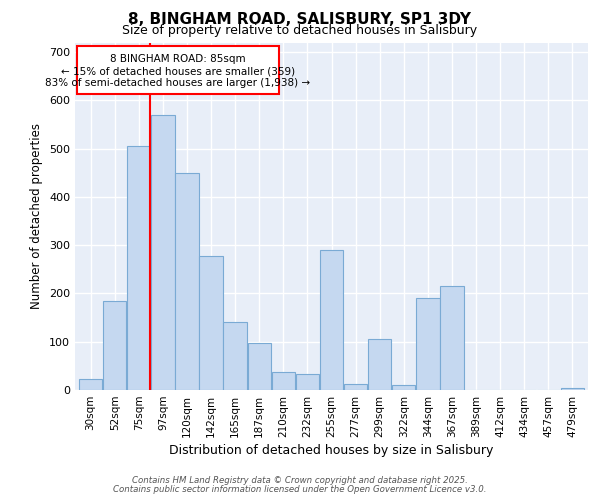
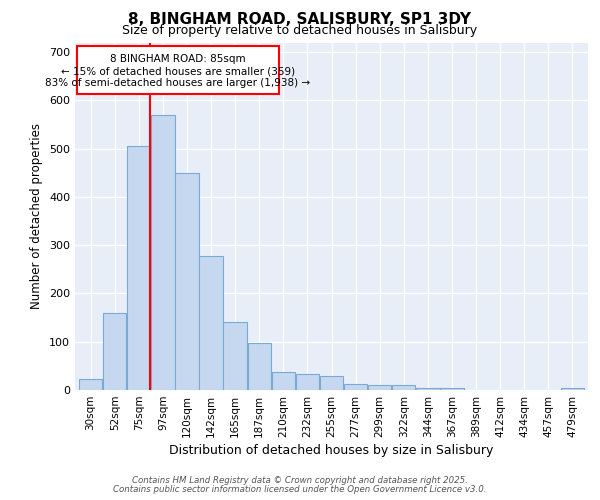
52sqm: 185 -> 160
255sqm: 290 -> 30
299sqm: 105 -> 10
344sqm: 190 -> 5
367sqm: 215 -> 5
